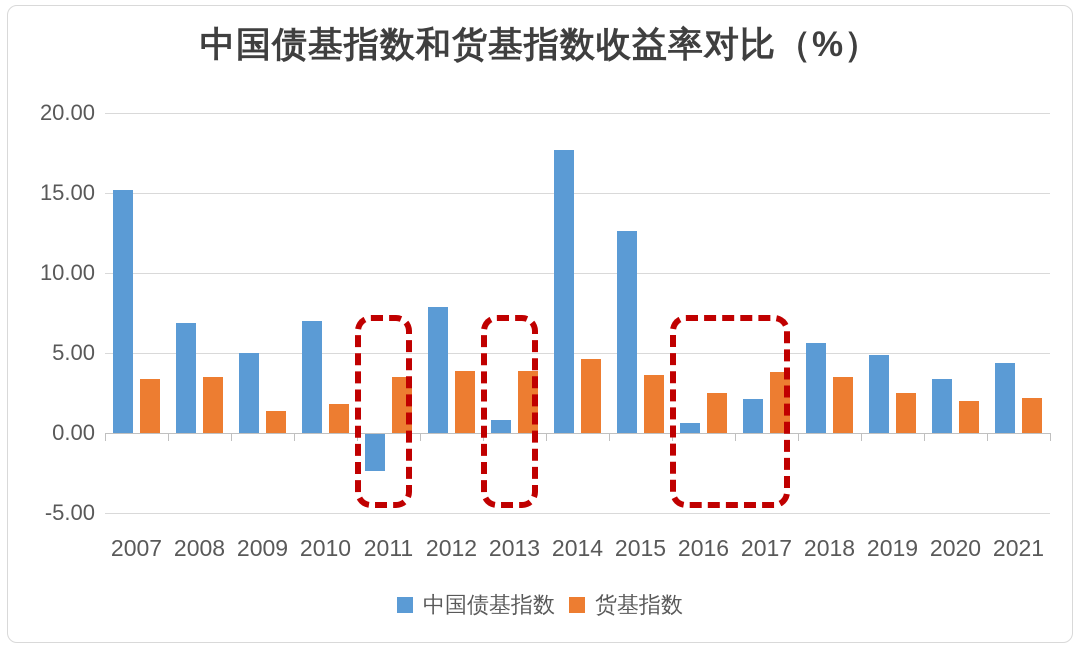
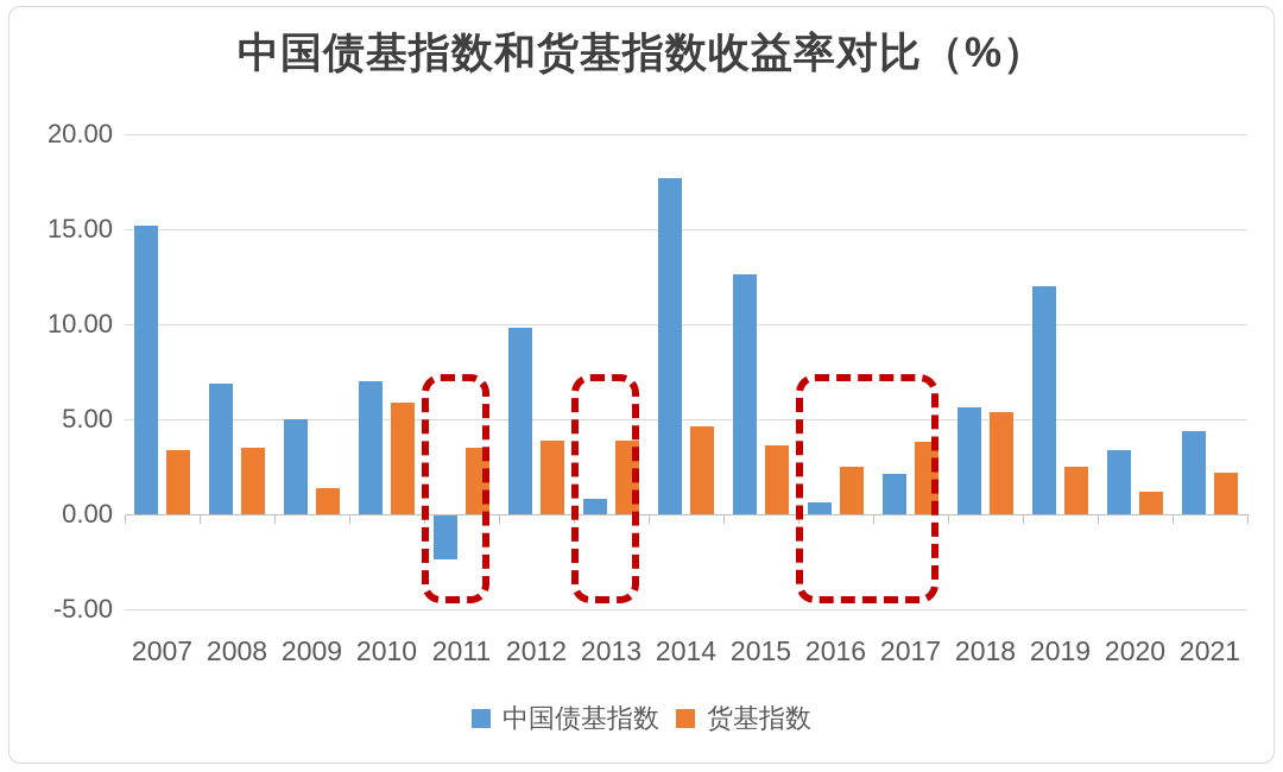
货基指数/2010: 1.8 -> 5.9
中国债基指数/2012: 7.9 -> 9.8
货基指数/2018: 3.5 -> 5.4
中国债基指数/2019: 4.9 -> 12.0
货基指数/2020: 2.0 -> 1.2
